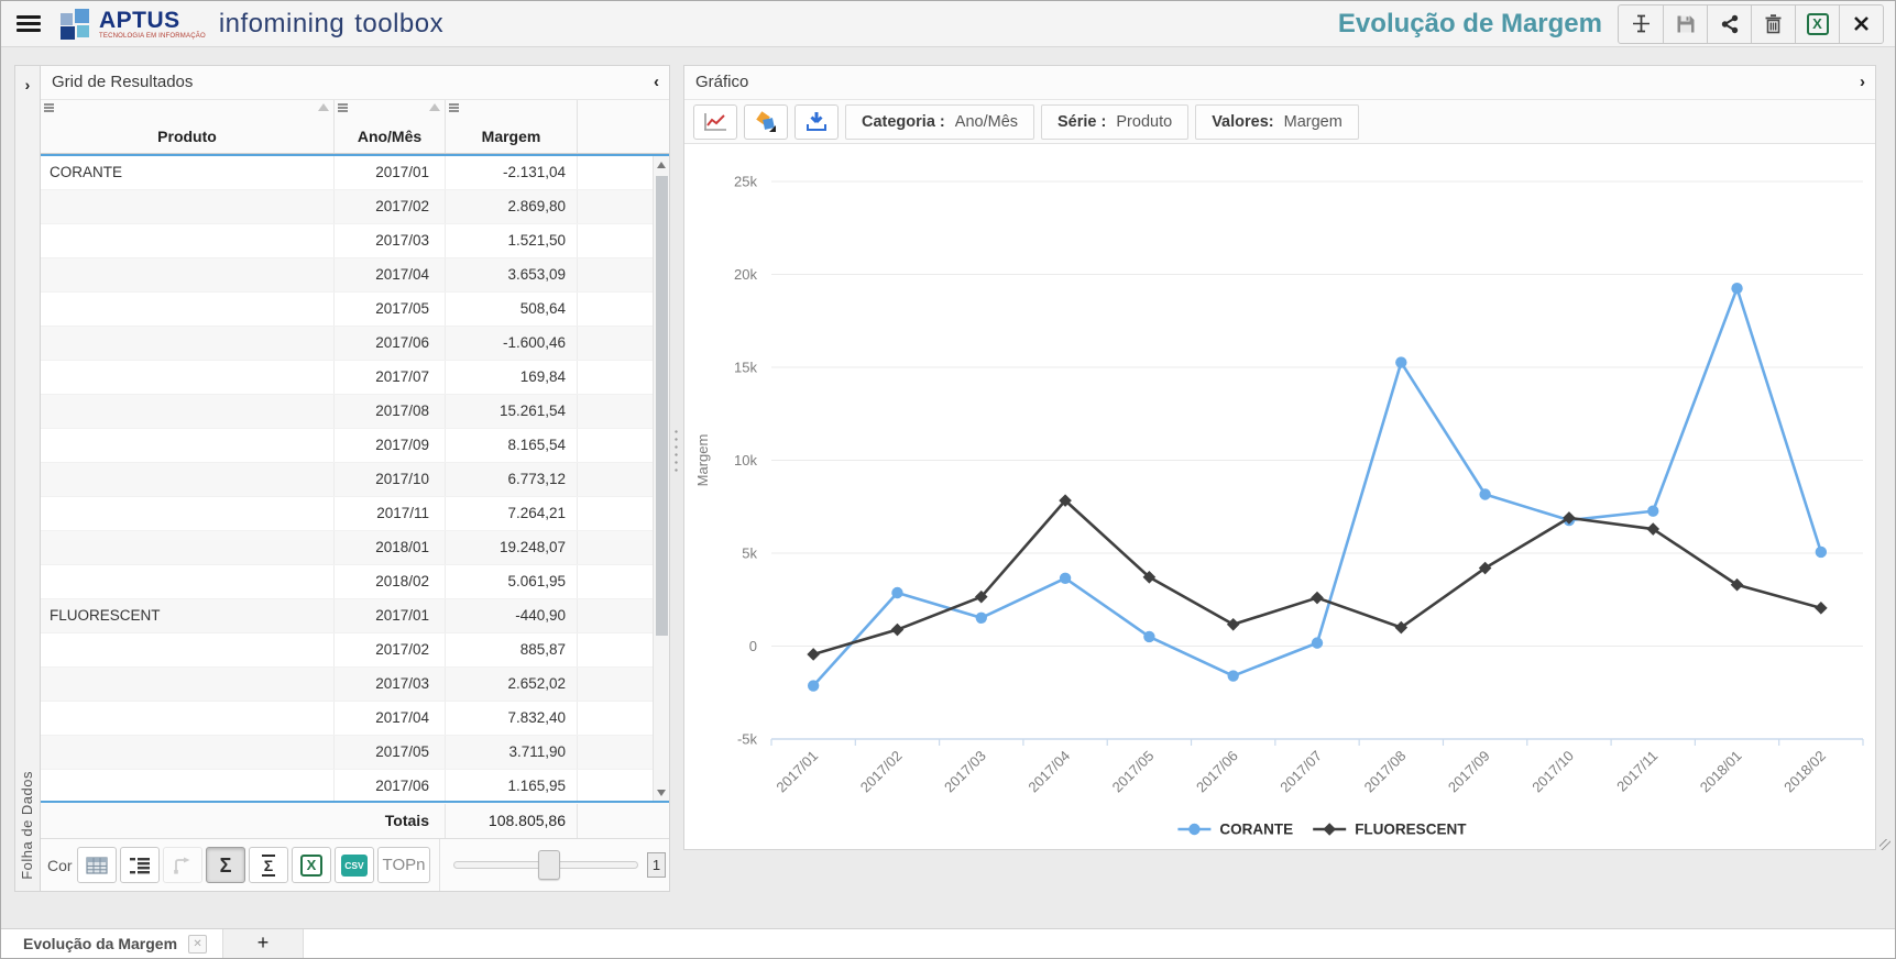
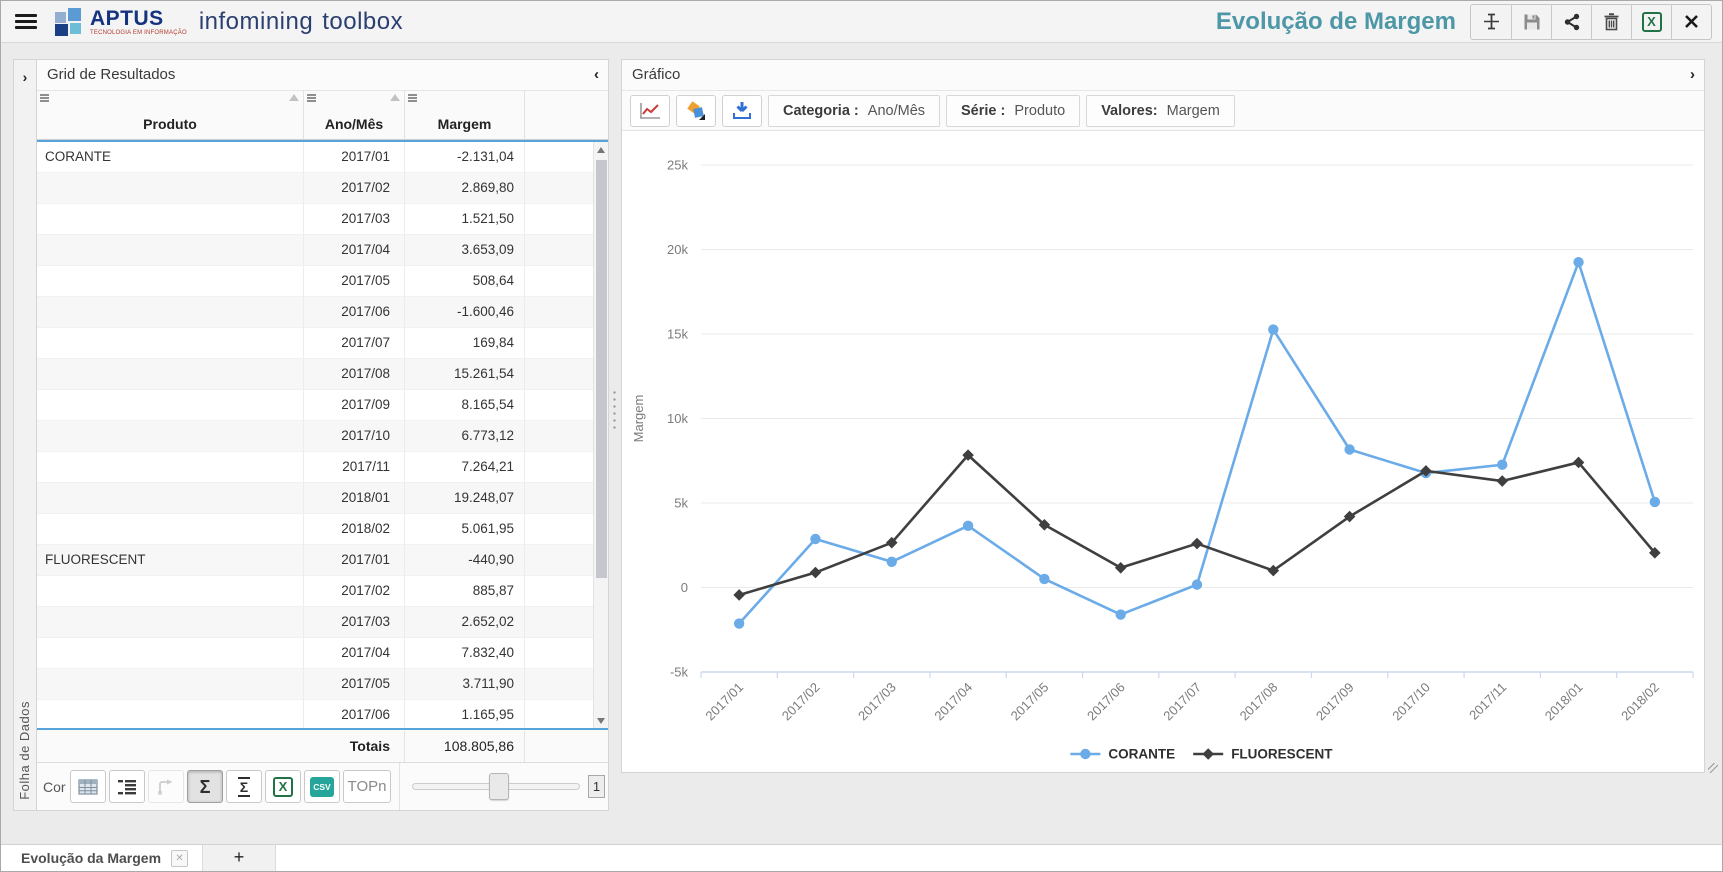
FLUORESCENT/2018/01: 3.3k -> 7.4k
